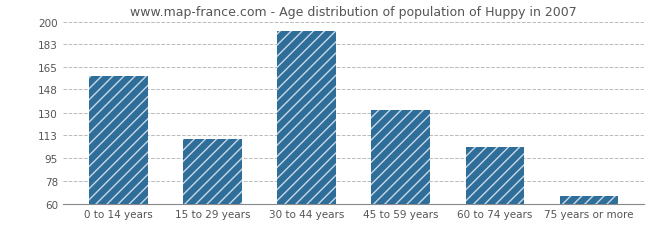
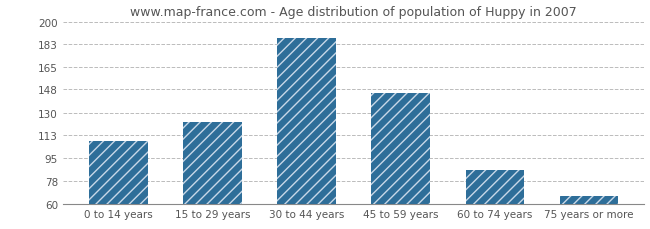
0 to 14 years: 158 -> 108
15 to 29 years: 110 -> 123
30 to 44 years: 193 -> 187
45 to 59 years: 132 -> 145
60 to 74 years: 104 -> 86
